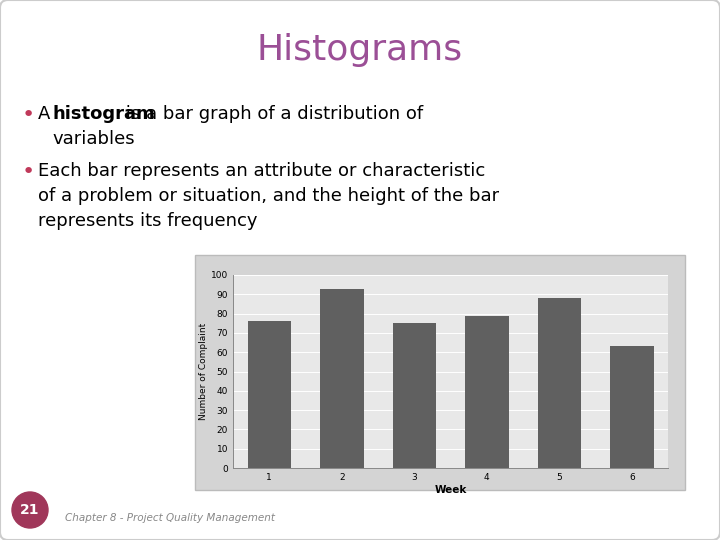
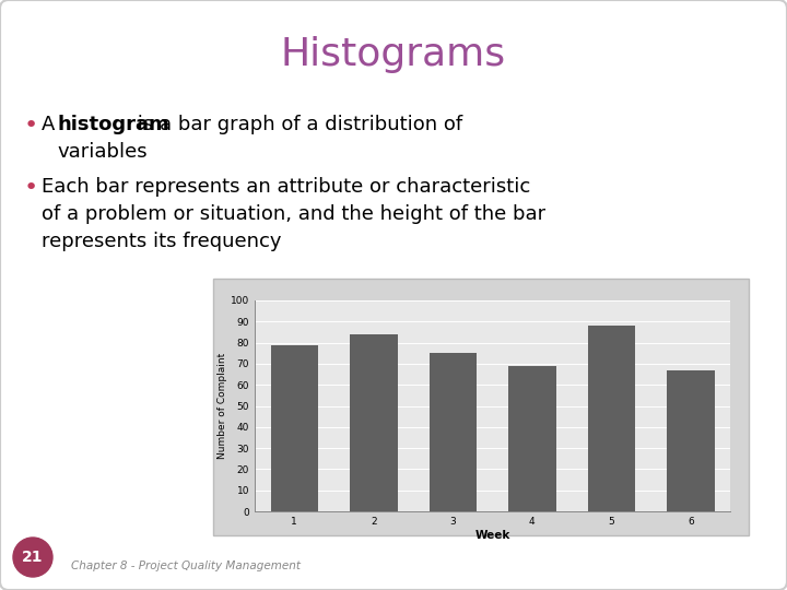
1: 76 -> 79
2: 93 -> 84
4: 79 -> 69
6: 63 -> 67
